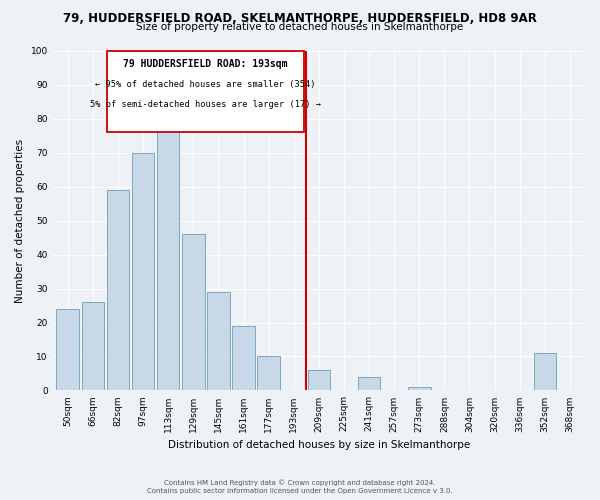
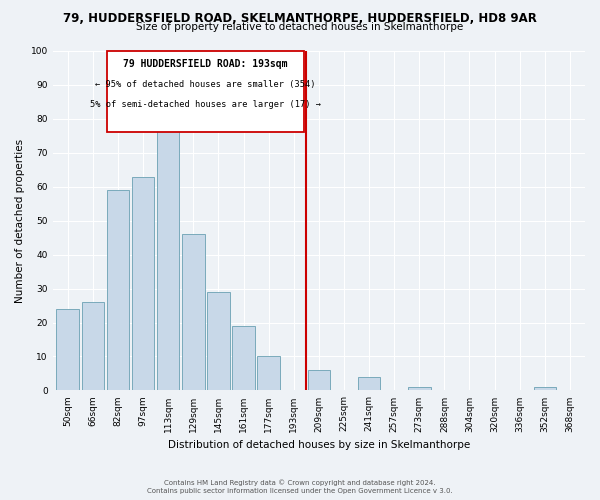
97sqm: 70 -> 63
352sqm: 11 -> 1
